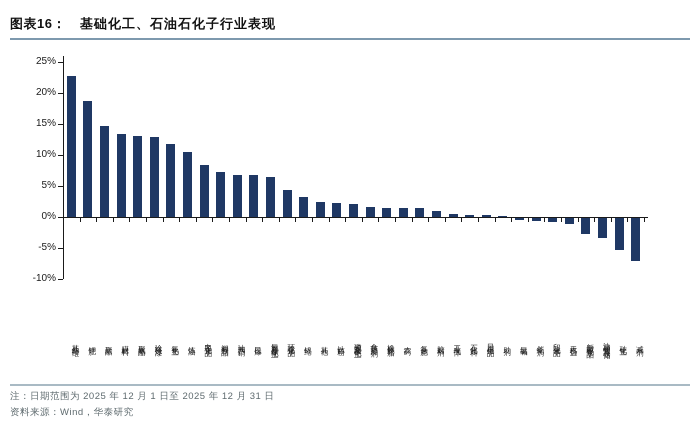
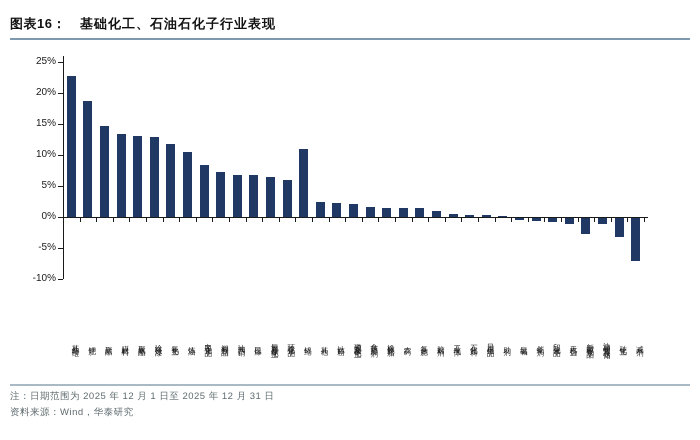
环境化学品: 4% -> 6%
锦纶: 3% -> 11%
油品销售及仓储: -3% -> -1%
硅化工: -5% -> -3%
